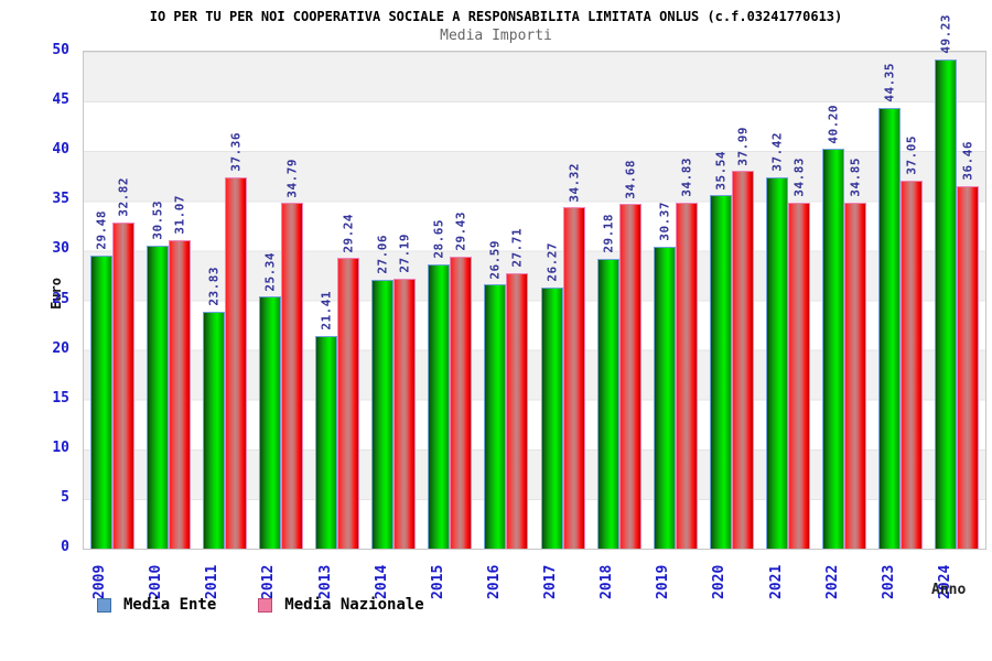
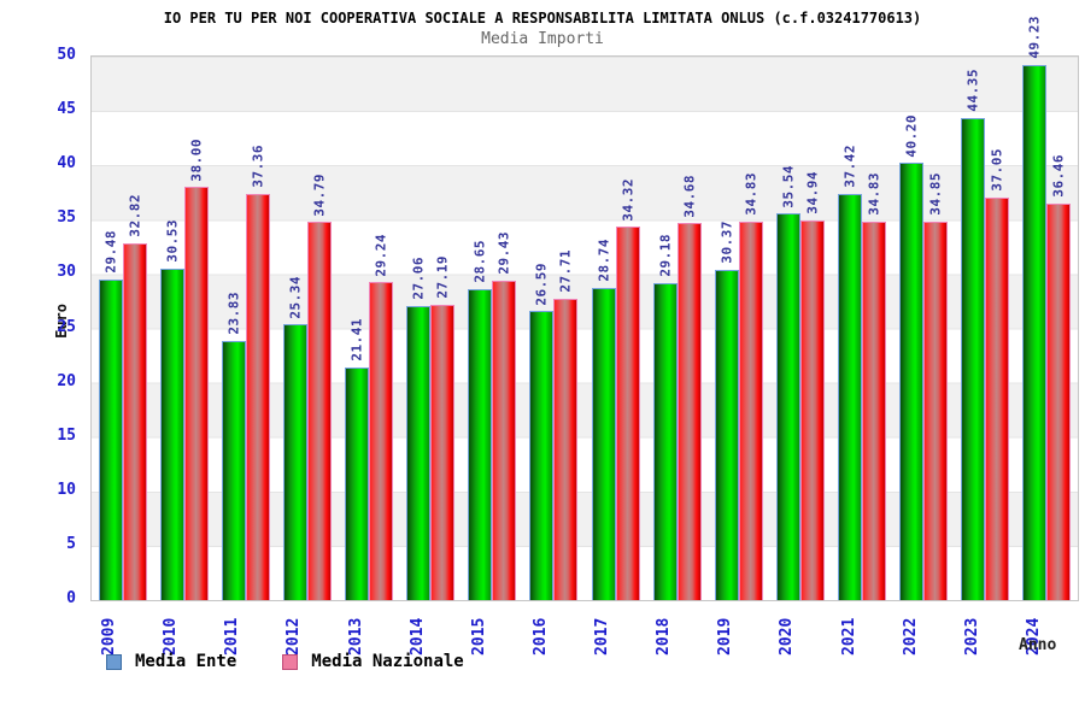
Media Nazionale/2010: 31.07 -> 38.00
Media Ente/2017: 26.27 -> 28.74
Media Nazionale/2020: 37.99 -> 34.94
